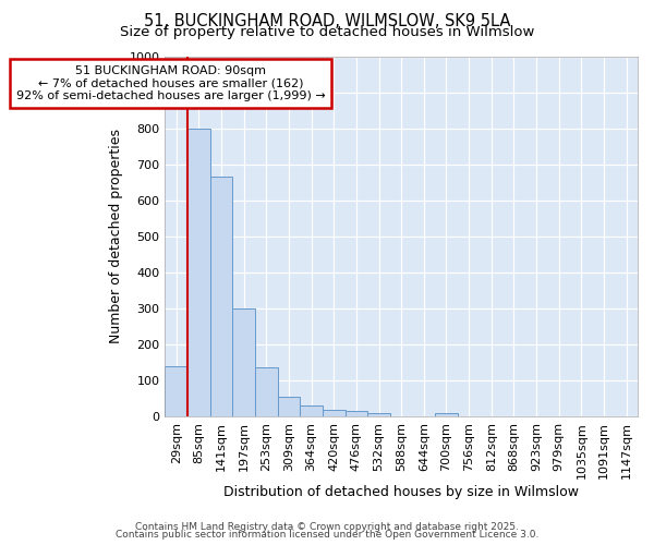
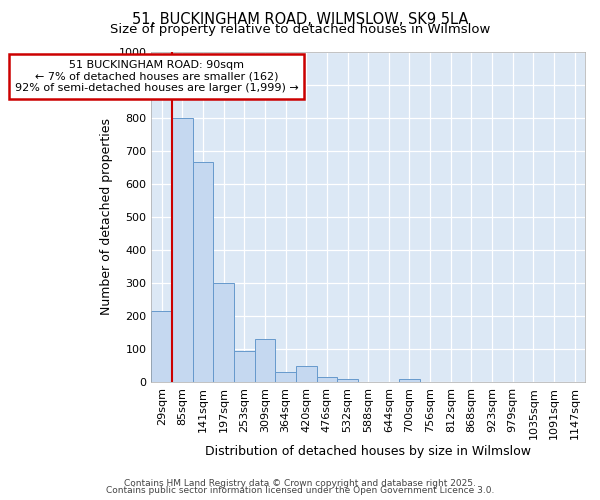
29sqm: 140 -> 215
253sqm: 135 -> 95
309sqm: 55 -> 130
420sqm: 17 -> 50
